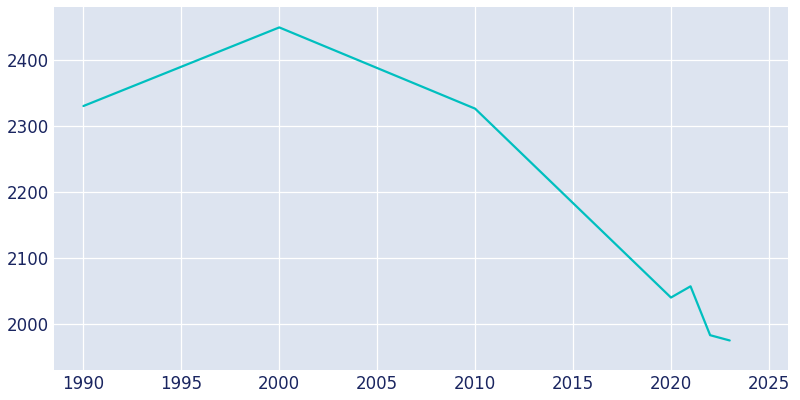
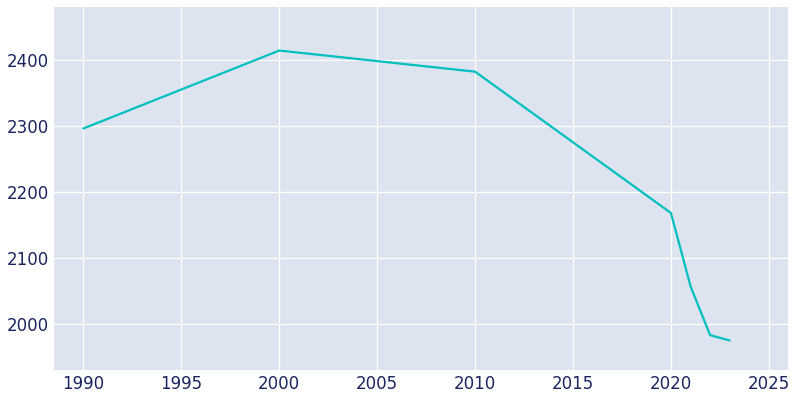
1990: 2330 -> 2296
2000: 2449 -> 2414
2010: 2326 -> 2382
2020: 2040 -> 2168
